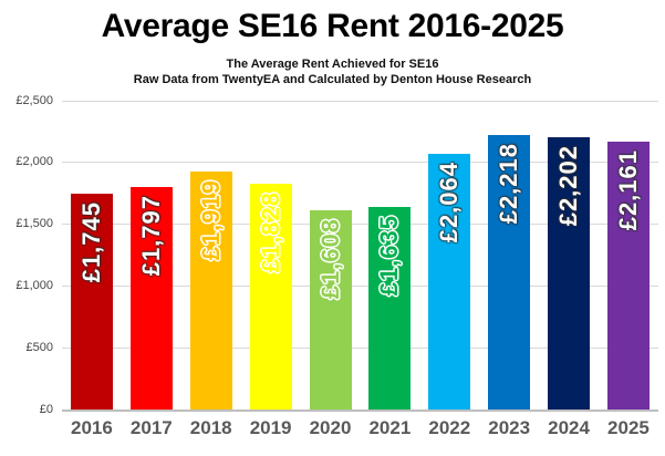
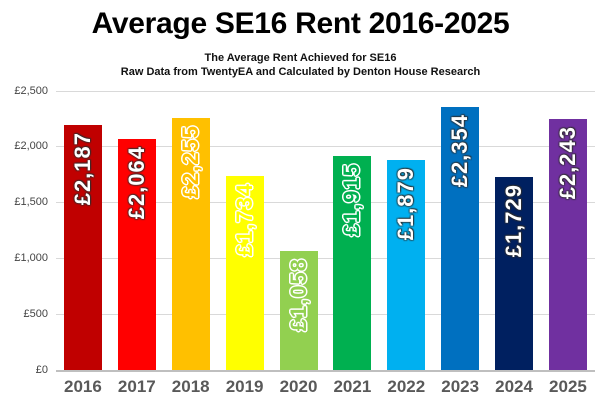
2016: £1,745 -> £2,187
2017: £1,797 -> £2,064
2018: £1,919 -> £2,255
2019: £1,828 -> £1,734
2020: £1,608 -> £1,058
2021: £1,635 -> £1,915
2022: £2,064 -> £1,879
2023: £2,218 -> £2,354
2024: £2,202 -> £1,729
2025: £2,161 -> £2,243
